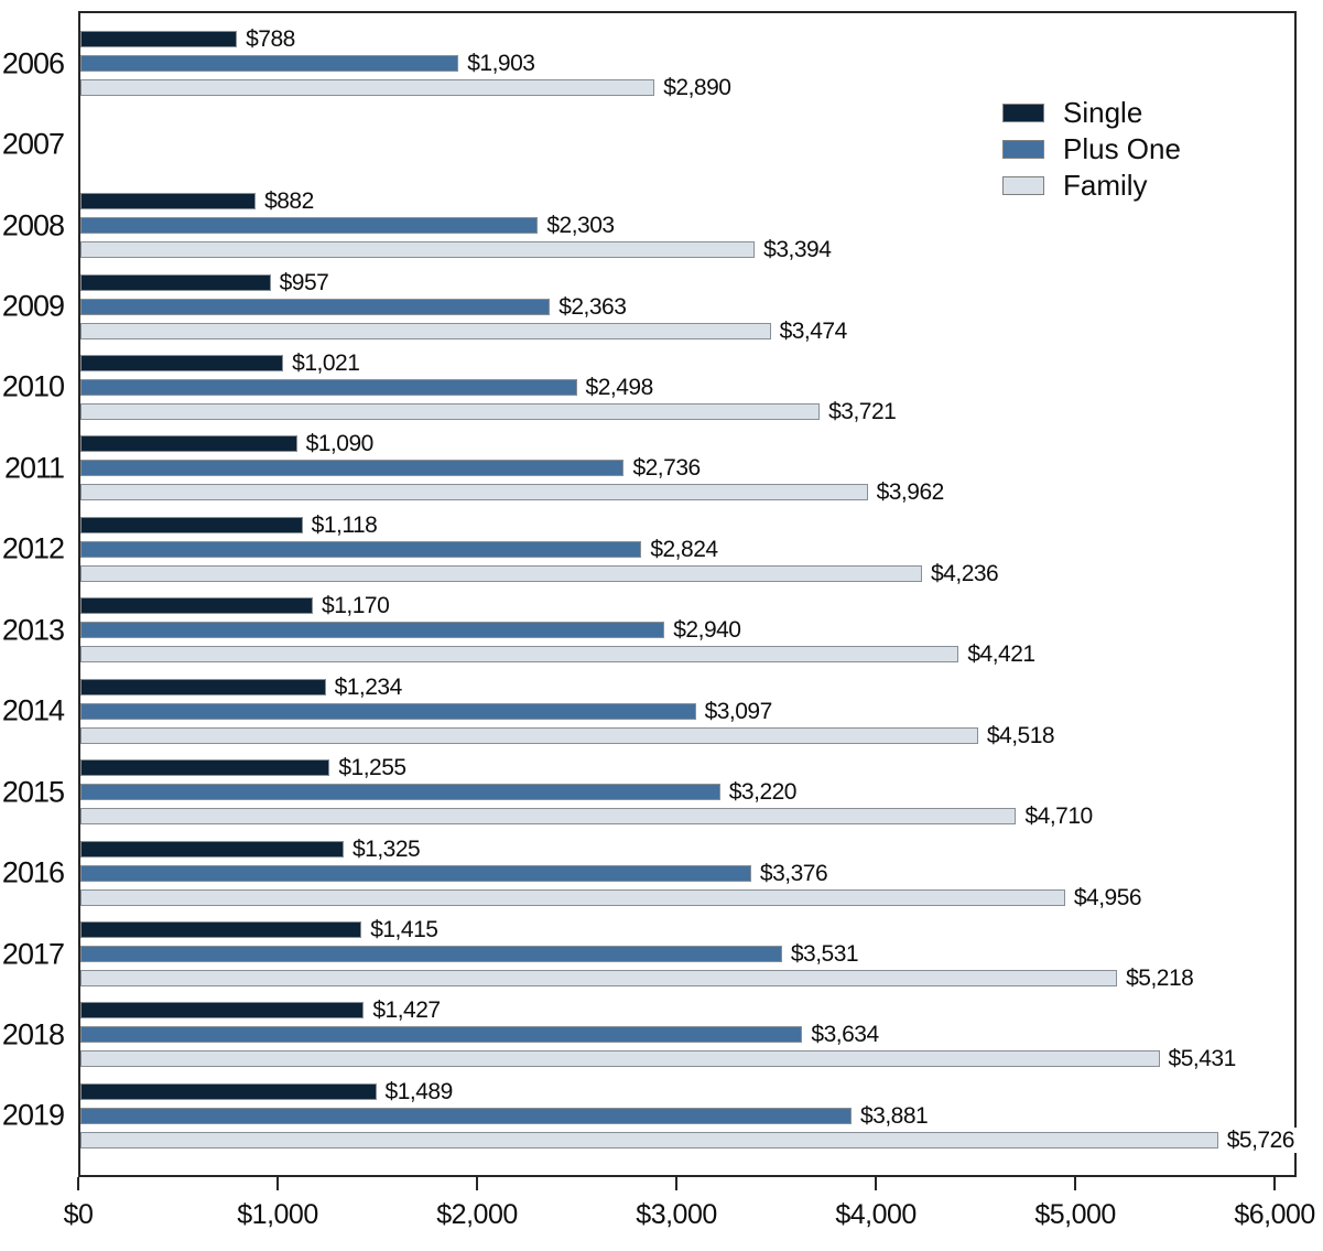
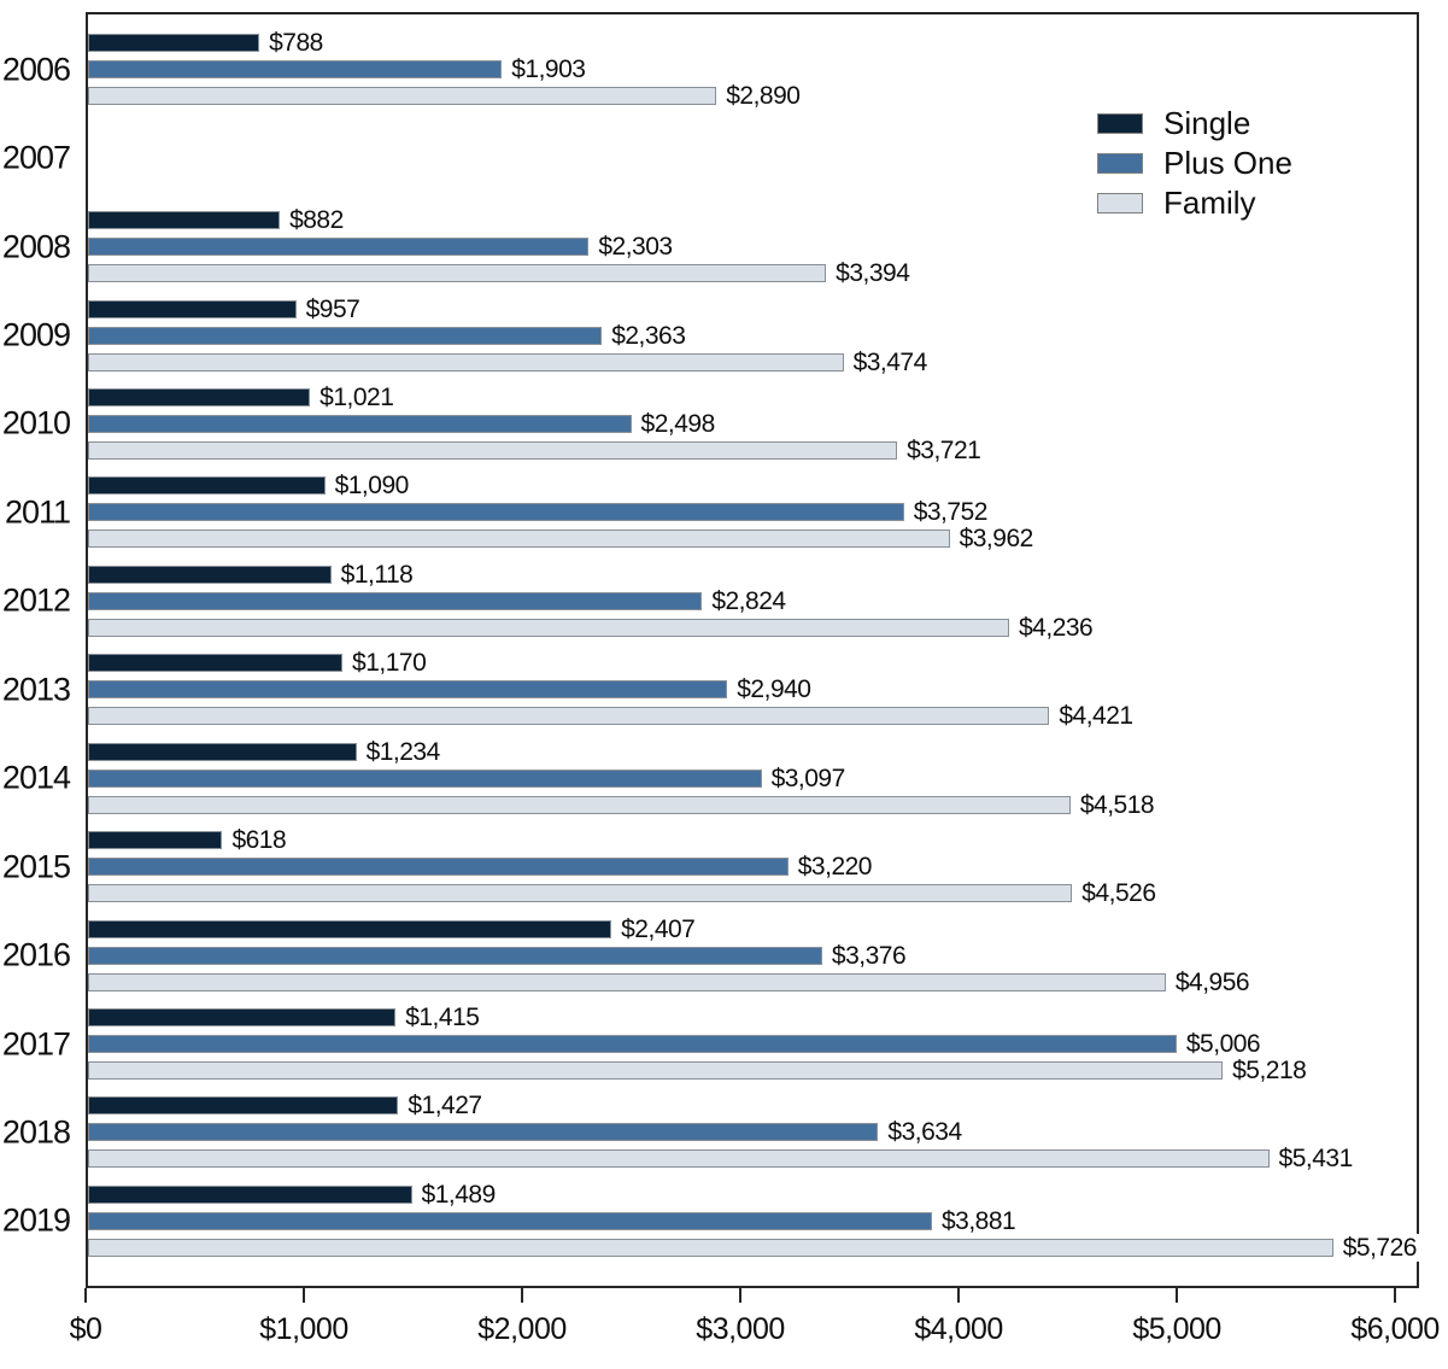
Plus One/2011: $2,736 -> $3,752
Single/2015: $1,255 -> $618
Family/2015: $4,710 -> $4,526
Single/2016: $1,325 -> $2,407
Plus One/2017: $3,531 -> $5,006
